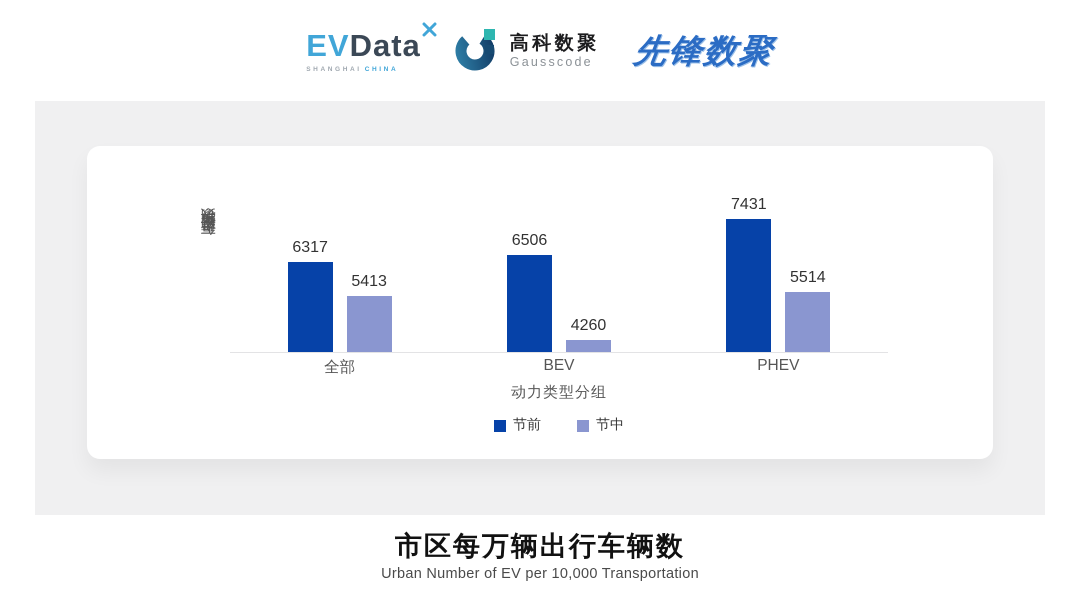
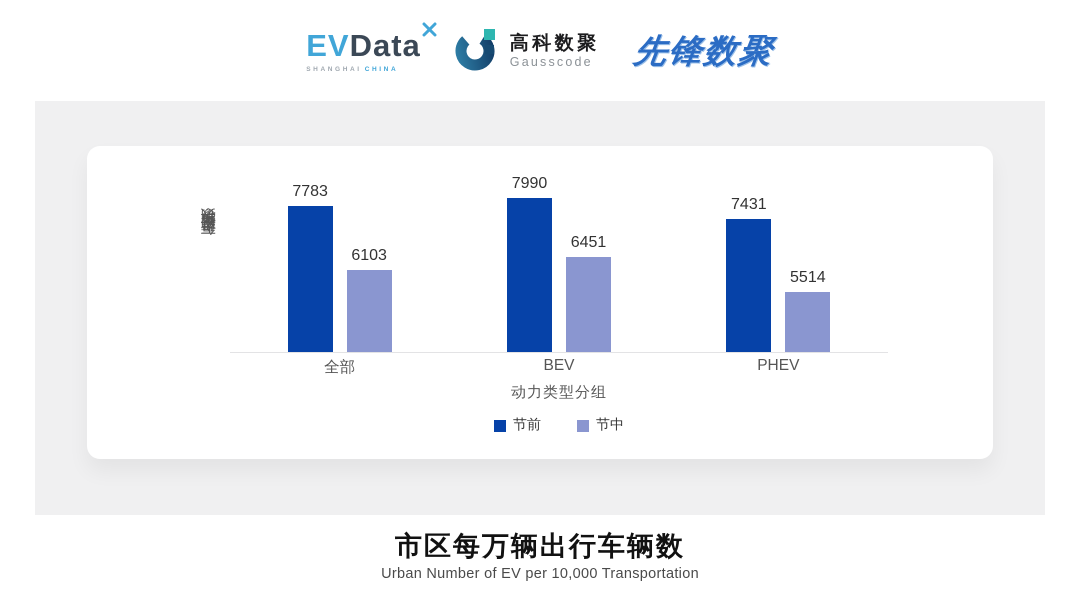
节前/全部: 6317 -> 7783
节中/全部: 5413 -> 6103
节前/BEV: 6506 -> 7990
节中/BEV: 4260 -> 6451
